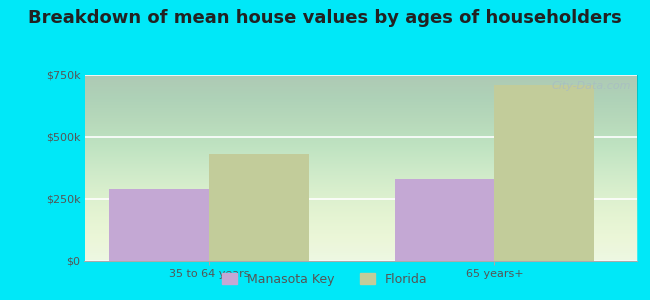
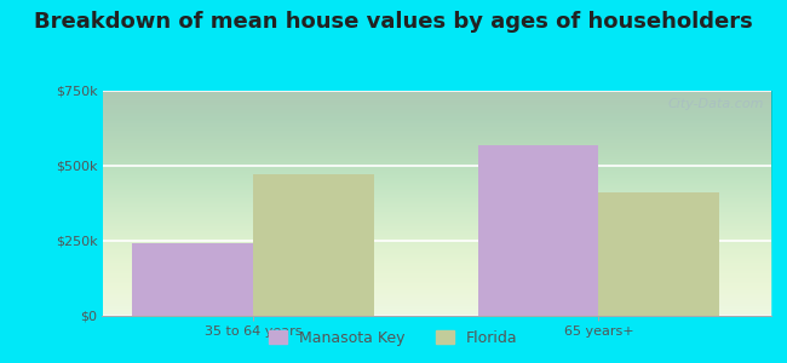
Manasota Key/35 to 64 years: $290k -> $240k
Florida/35 to 64 years: $430k -> $470k
Manasota Key/65 years+: $330k -> $570k
Florida/65 years+: $710k -> $410k
